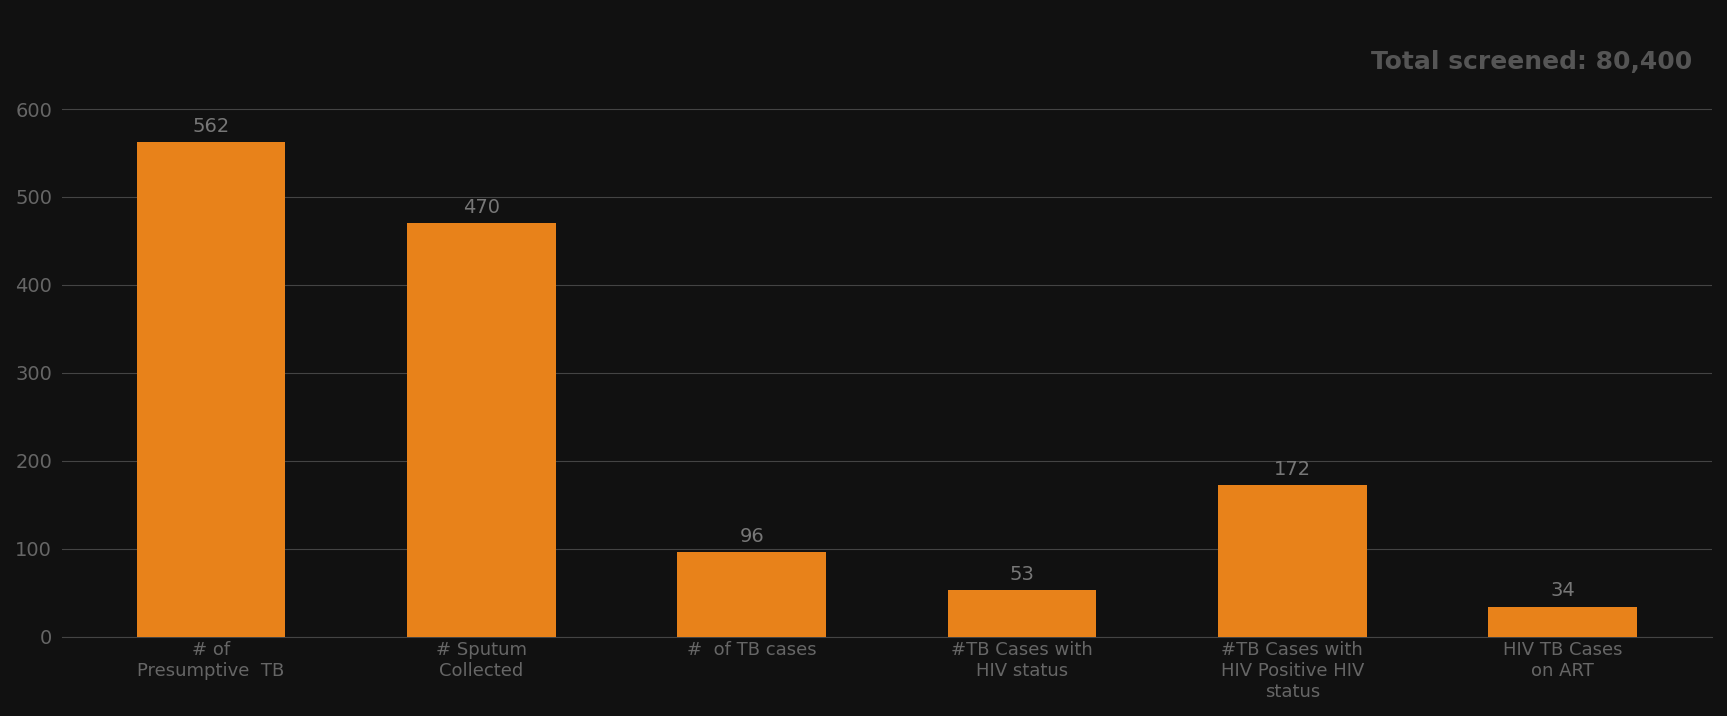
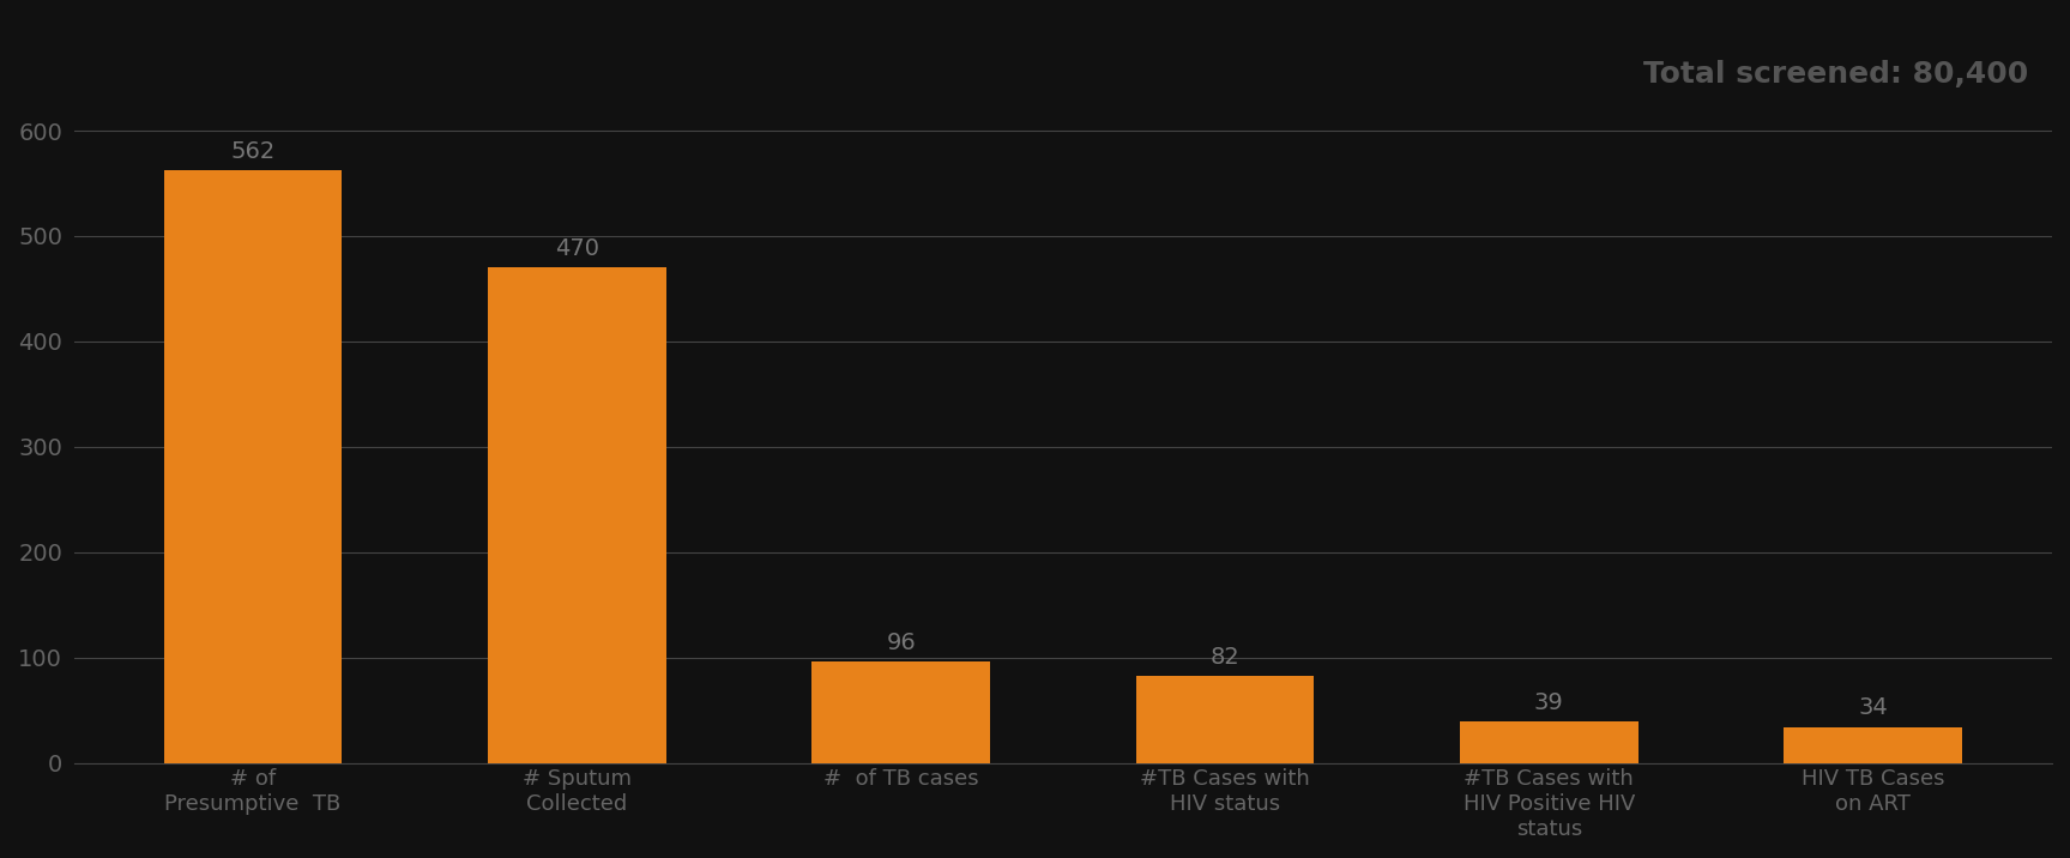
#TB Cases with HIV status: 53 -> 82
#TB Cases with HIV Positive HIV status: 172 -> 39
